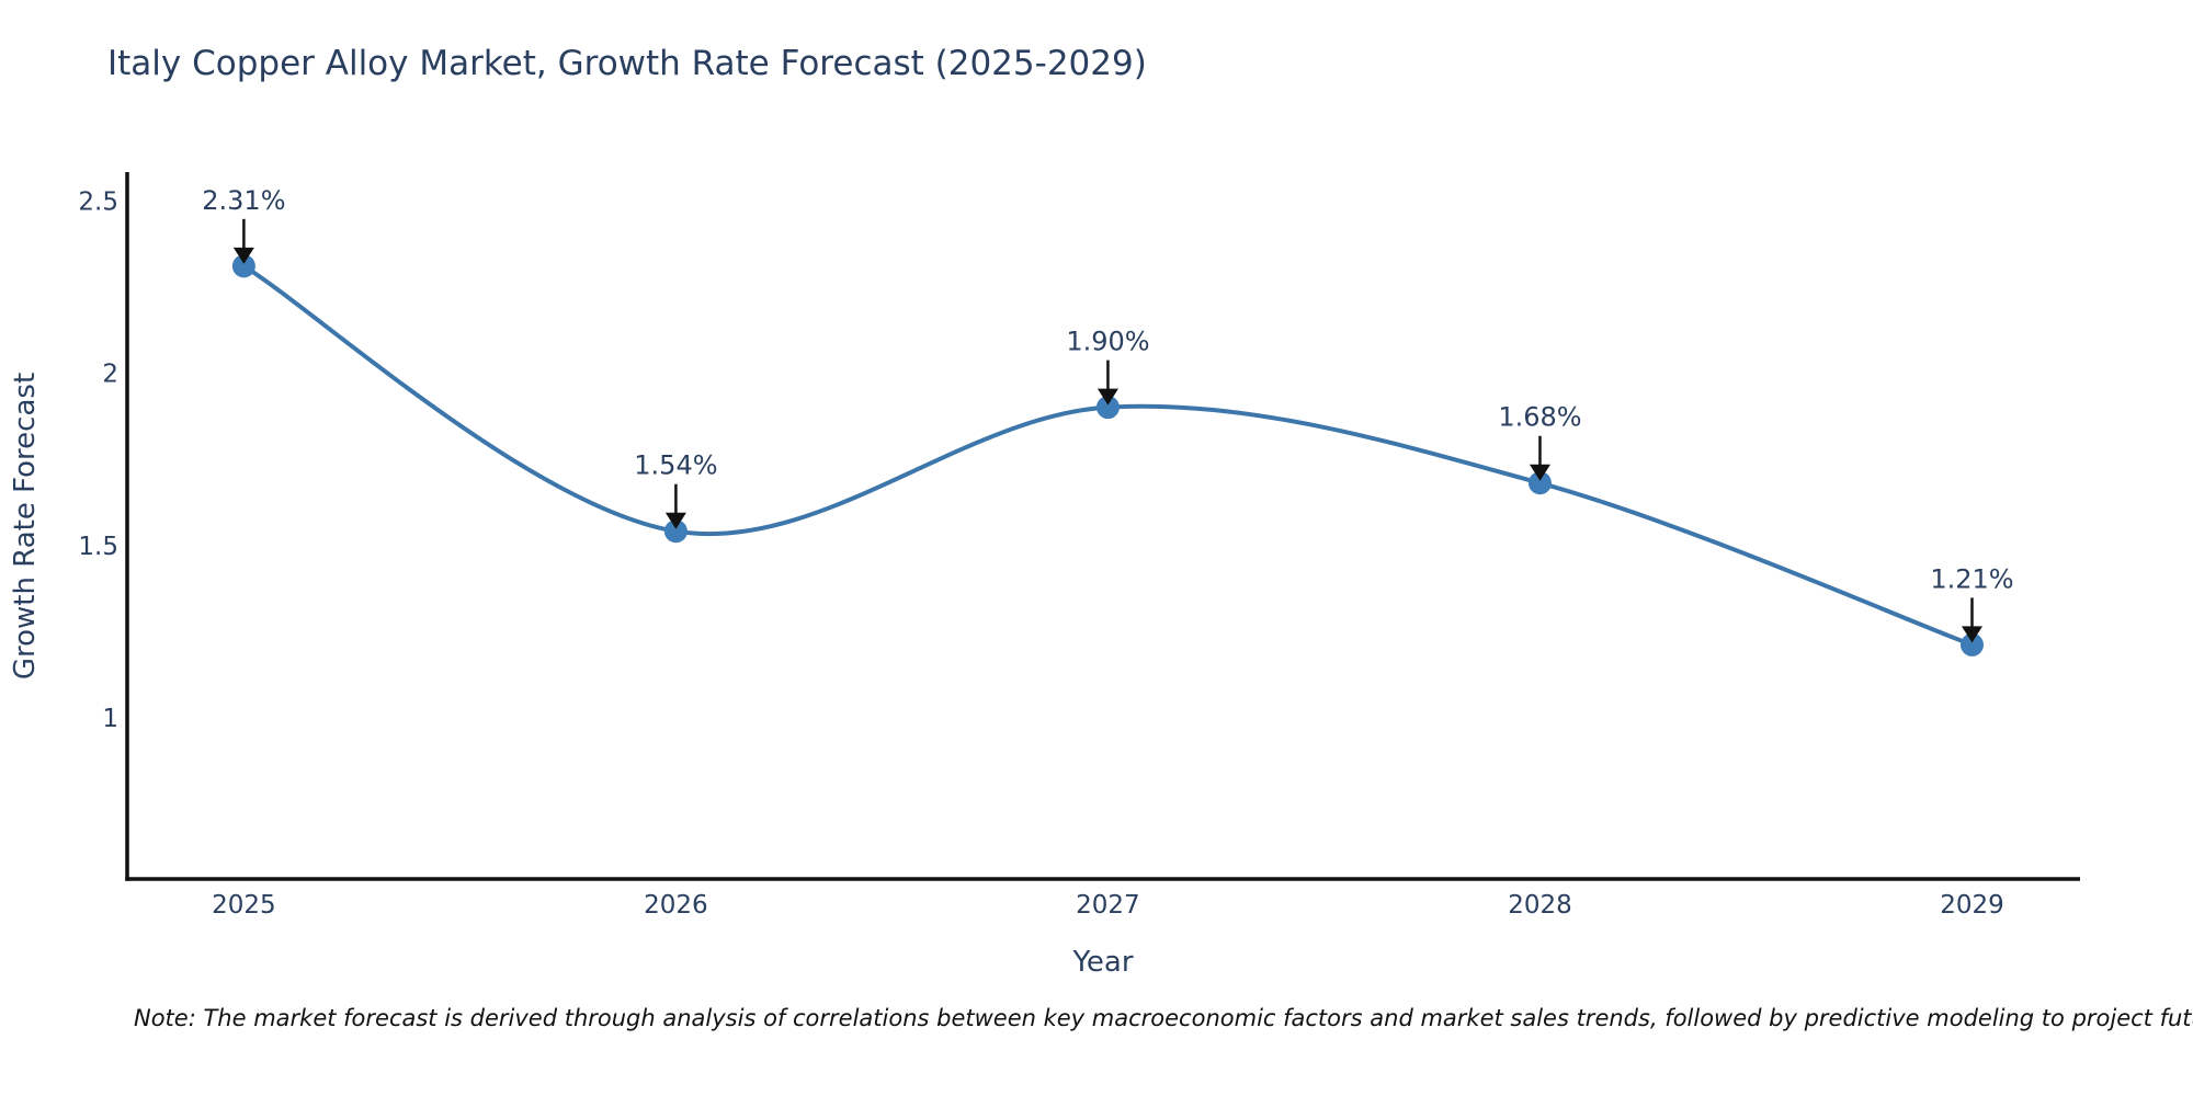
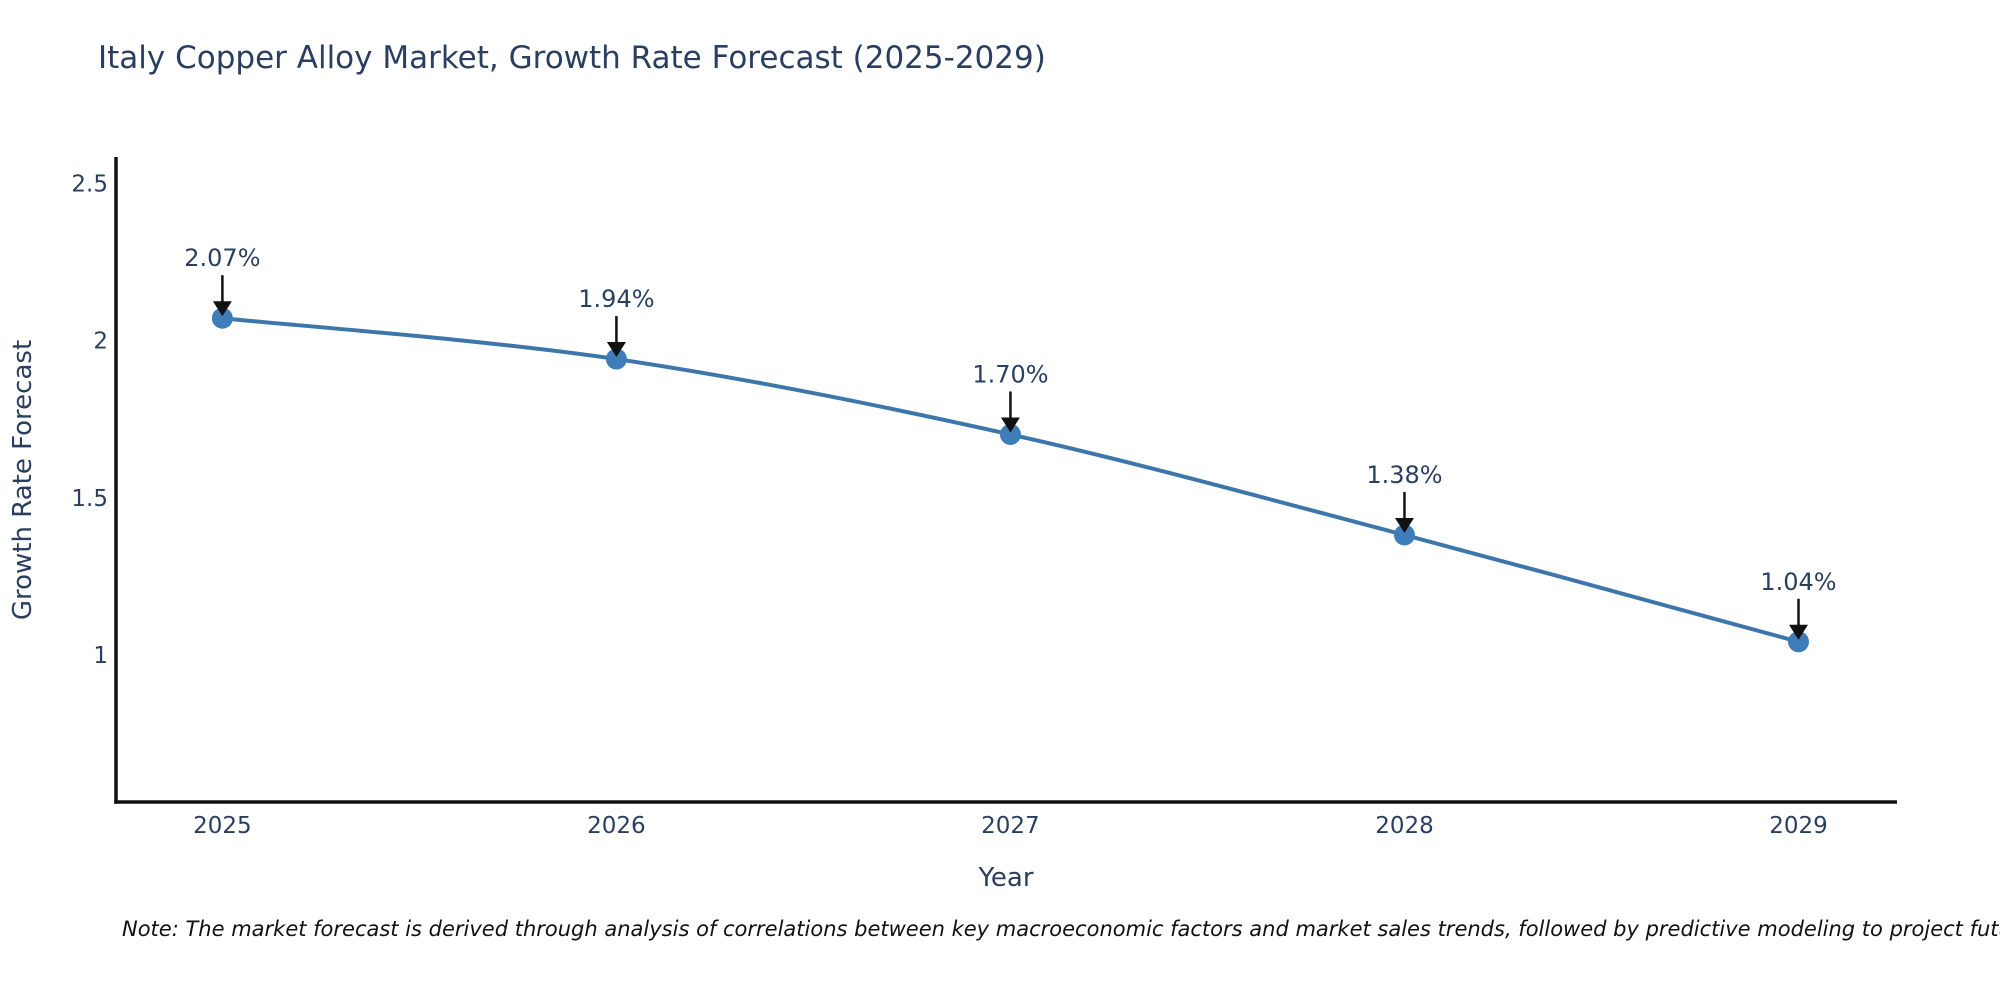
2025: 2.31% -> 2.07%
2026: 1.54% -> 1.94%
2027: 1.90% -> 1.70%
2028: 1.68% -> 1.38%
2029: 1.21% -> 1.04%
